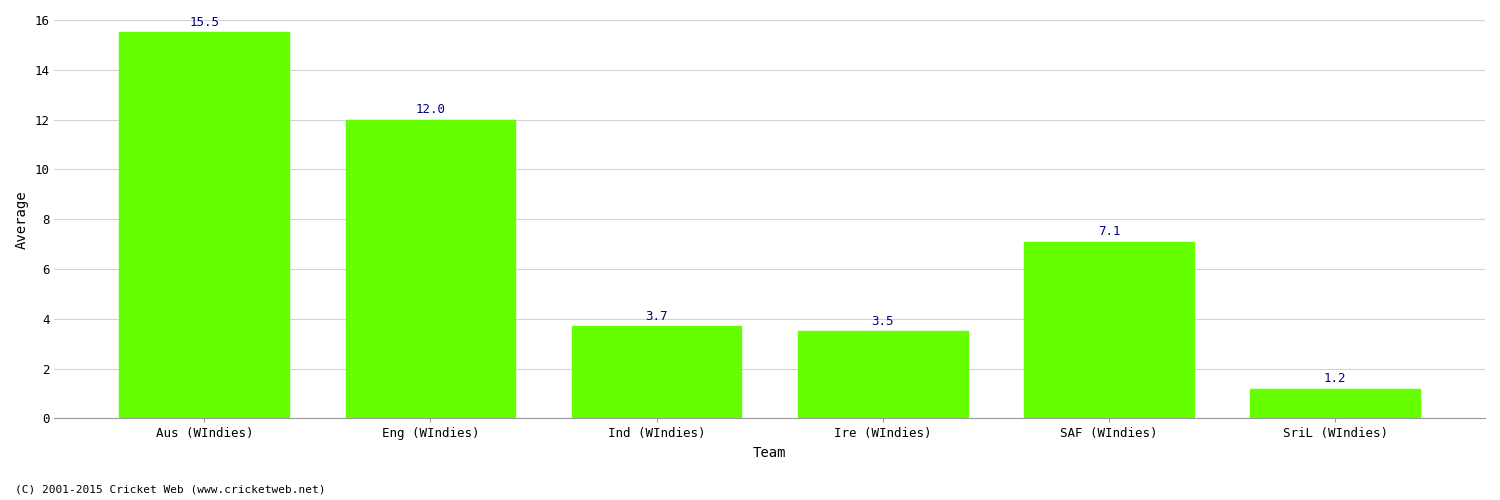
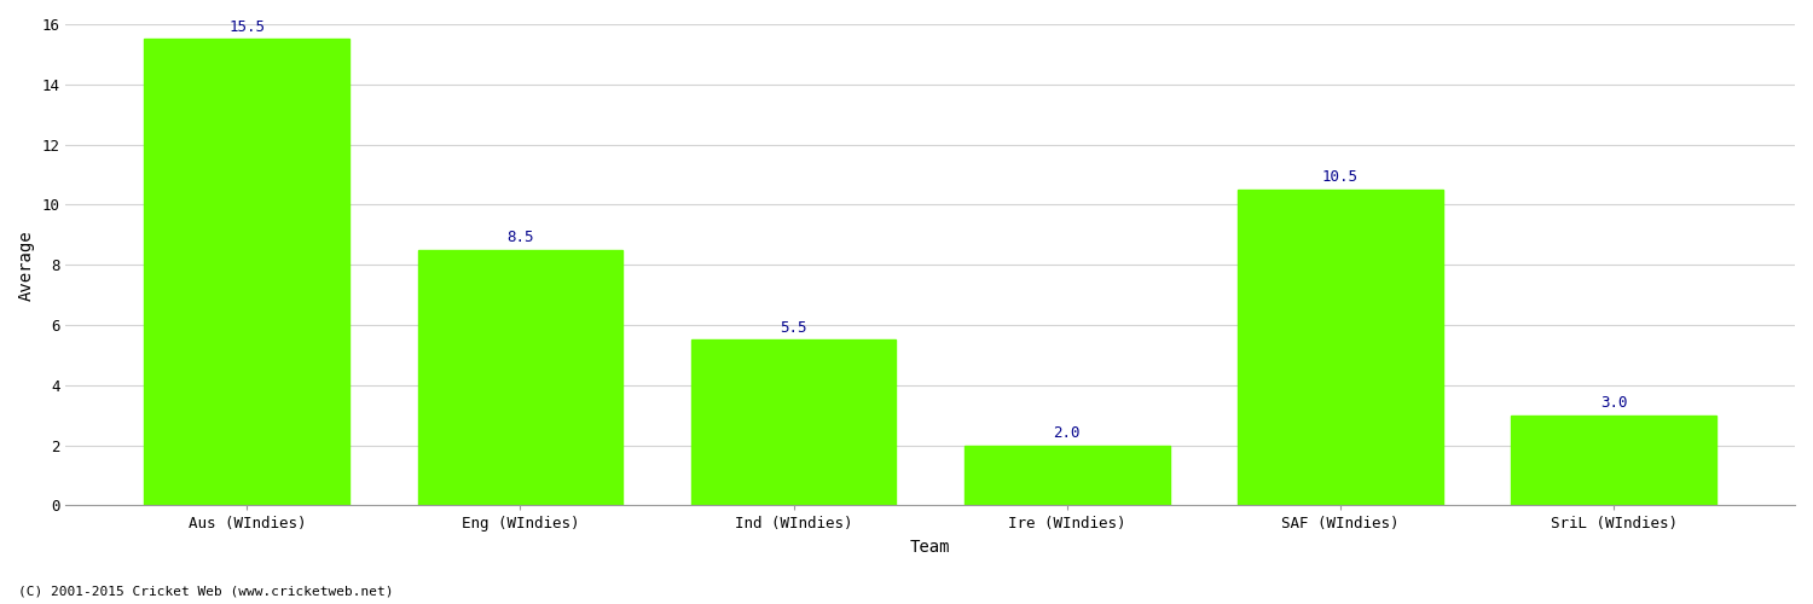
Eng (WIndies): 12.0 -> 8.5
Ind (WIndies): 3.7 -> 5.5
Ire (WIndies): 3.5 -> 2.0
SAF (WIndies): 7.1 -> 10.5
SriL (WIndies): 1.2 -> 3.0
